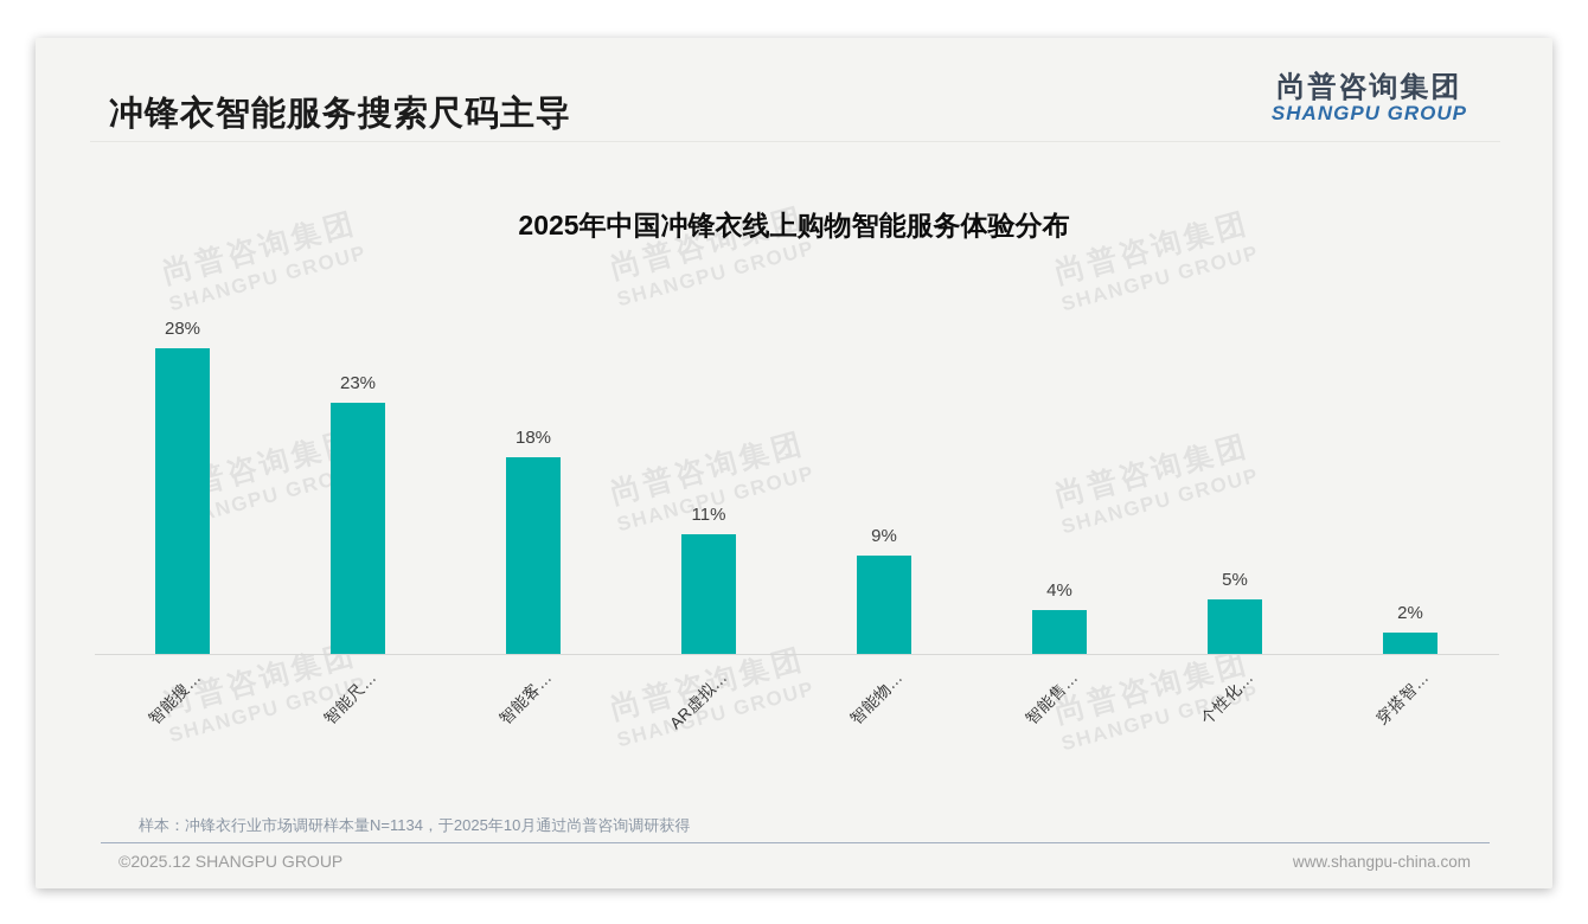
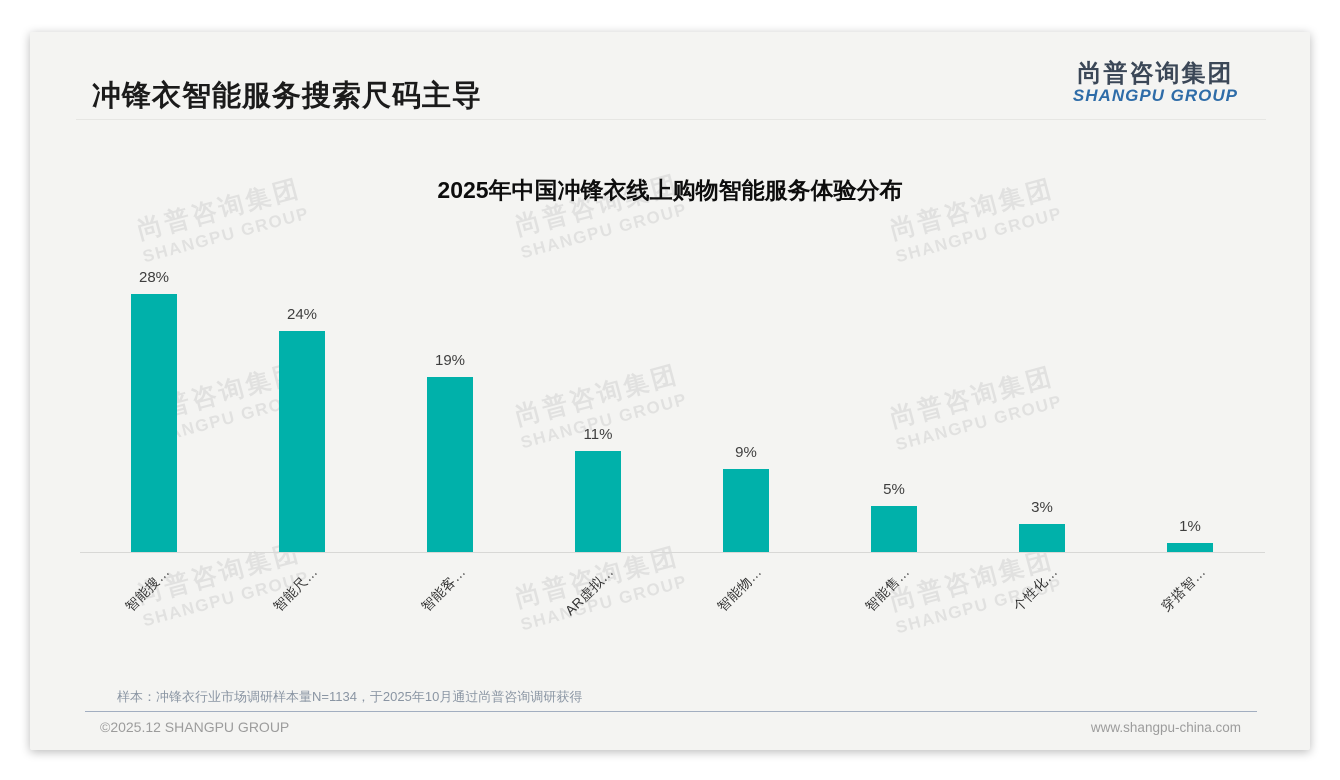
智能尺…: 23% -> 24%
智能客…: 18% -> 19%
智能售…: 4% -> 5%
个性化…: 5% -> 3%
穿搭智…: 2% -> 1%
